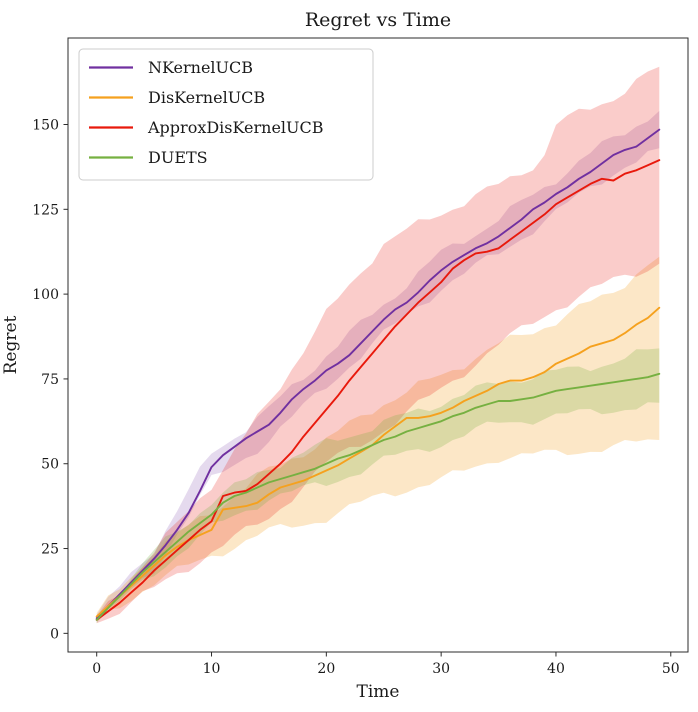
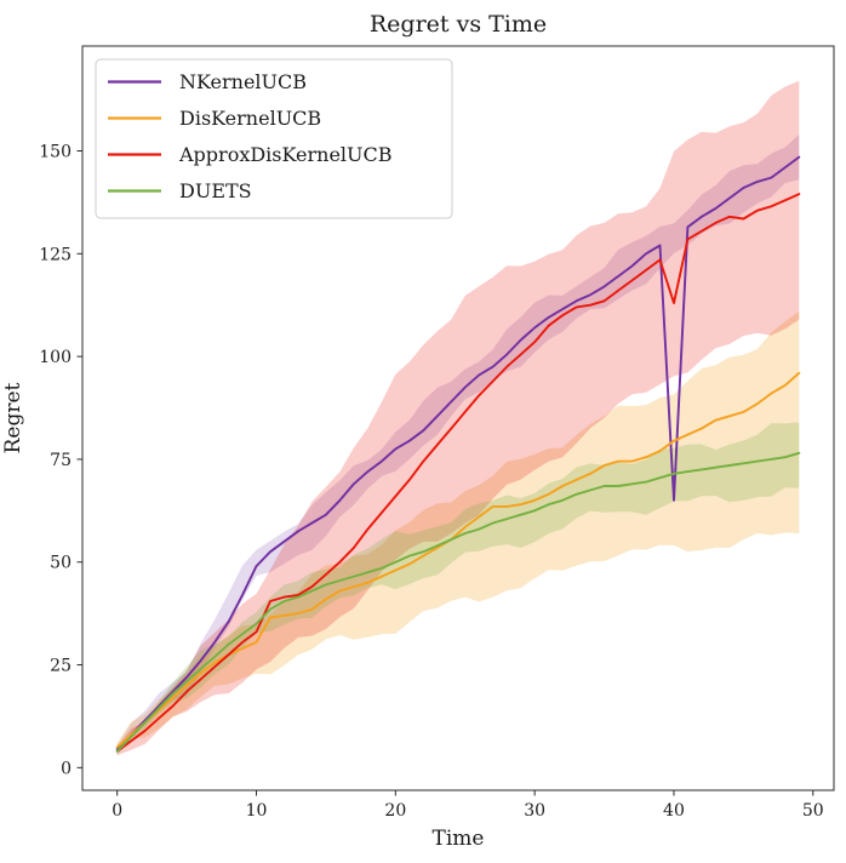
NKernelUCB/40: 130 -> 65
ApproxDisKernelUCB/40: 126 -> 113
